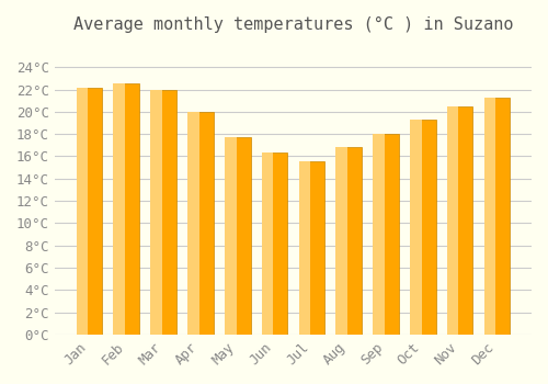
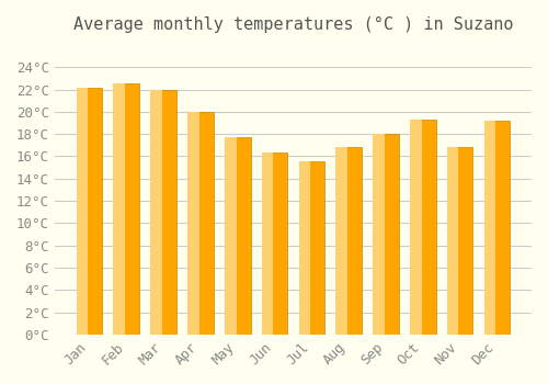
Nov: 20.5°C -> 16.8°C
Dec: 21.3°C -> 19.2°C
